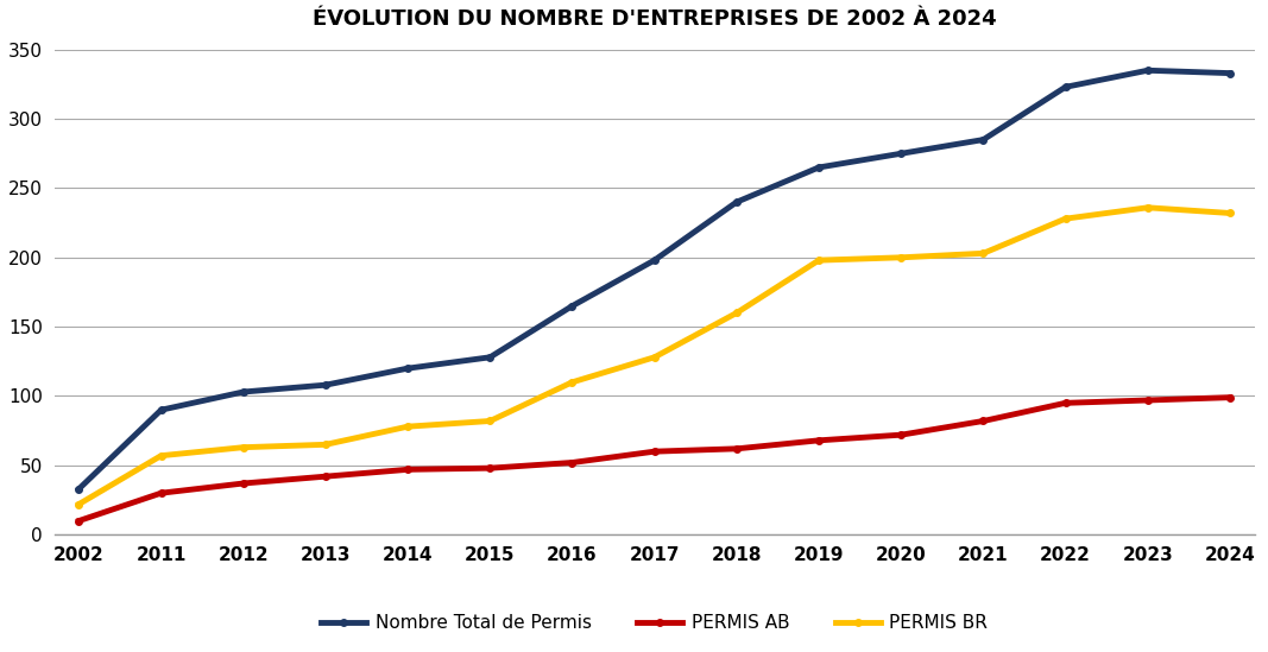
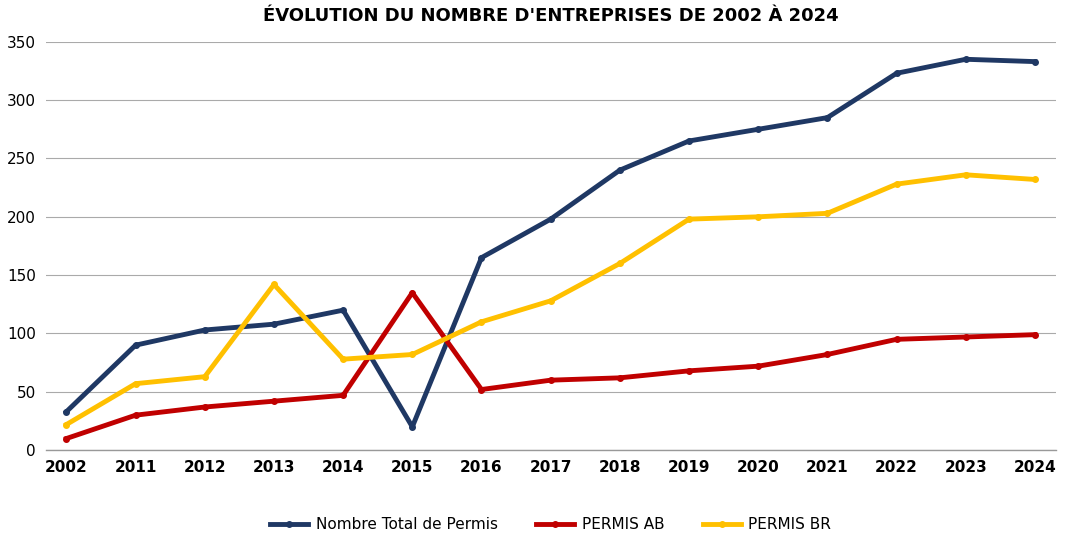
PERMIS BR/2013: 65 -> 142
Nombre Total de Permis/2015: 128 -> 20
PERMIS AB/2015: 48 -> 135
